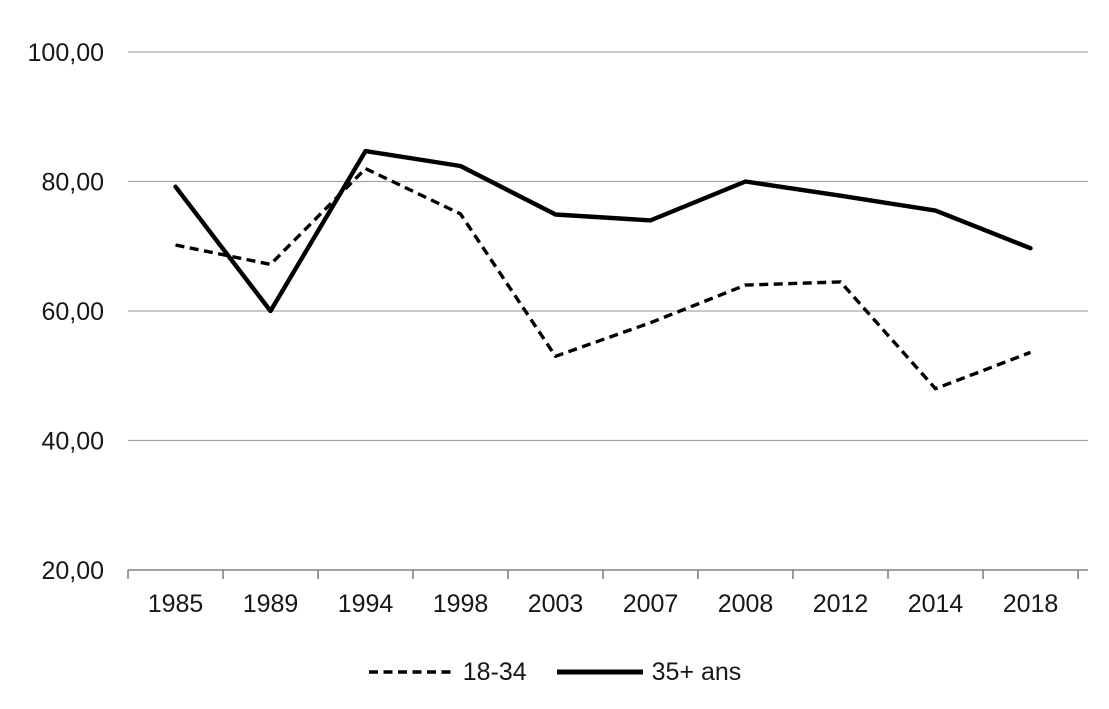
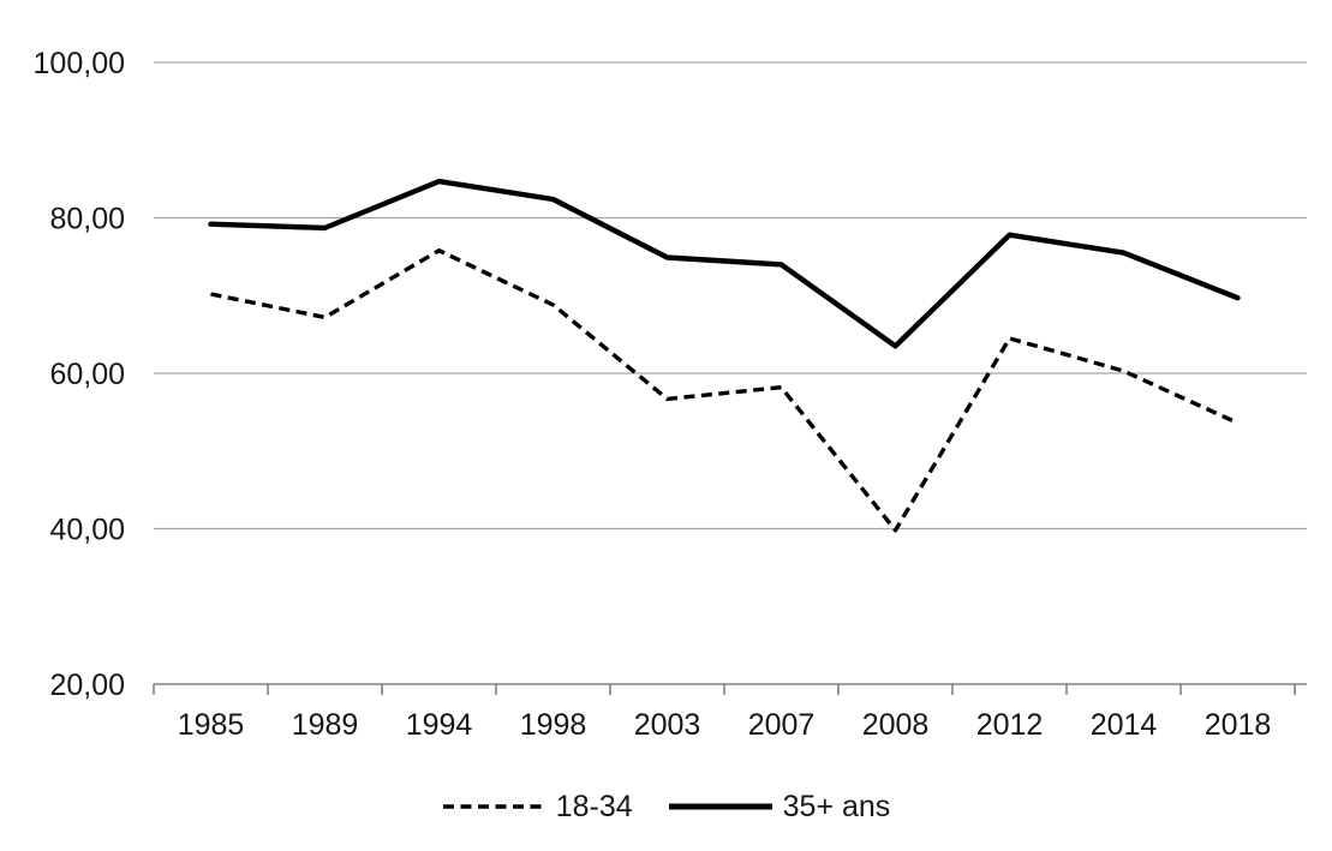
35+ ans/1989: 60 -> 79
18-34/1994: 82 -> 76
18-34/1998: 75 -> 69
18-34/2003: 53 -> 57
18-34/2008: 64 -> 40
35+ ans/2008: 80 -> 64
18-34/2014: 48 -> 60
